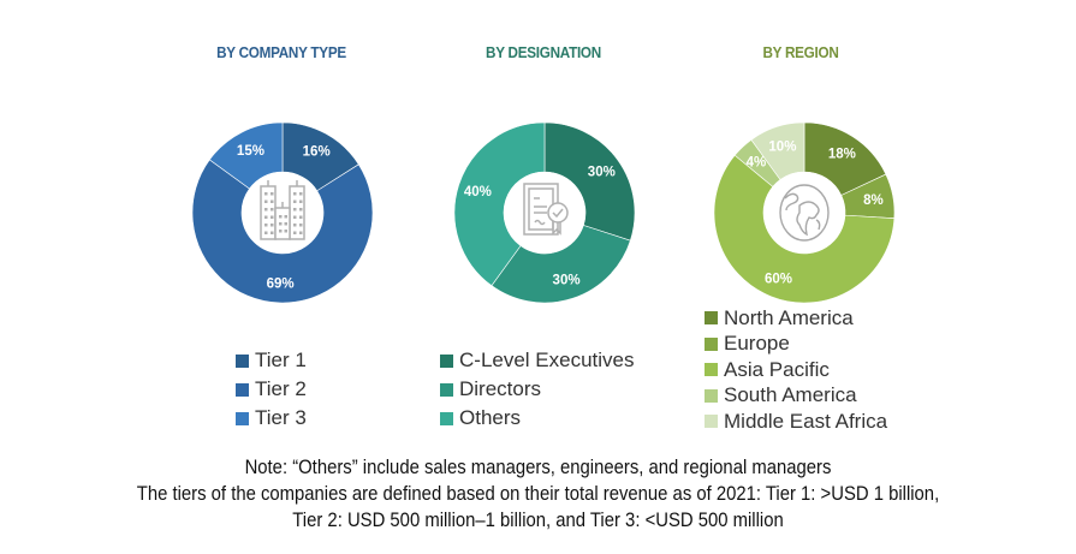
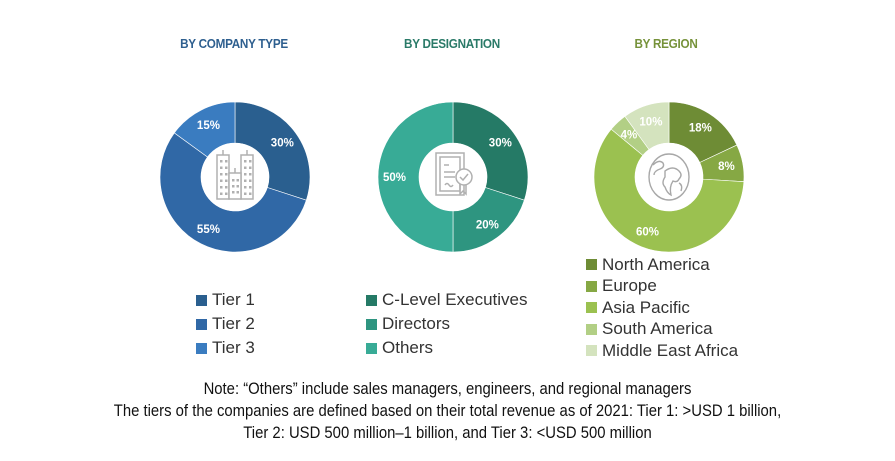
BY COMPANY TYPE/Tier 1: 16% -> 30%
BY COMPANY TYPE/Tier 2: 69% -> 55%
BY DESIGNATION/Directors: 30% -> 20%
BY DESIGNATION/Others: 40% -> 50%
